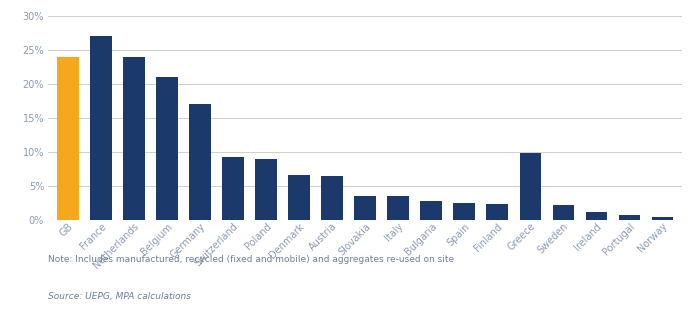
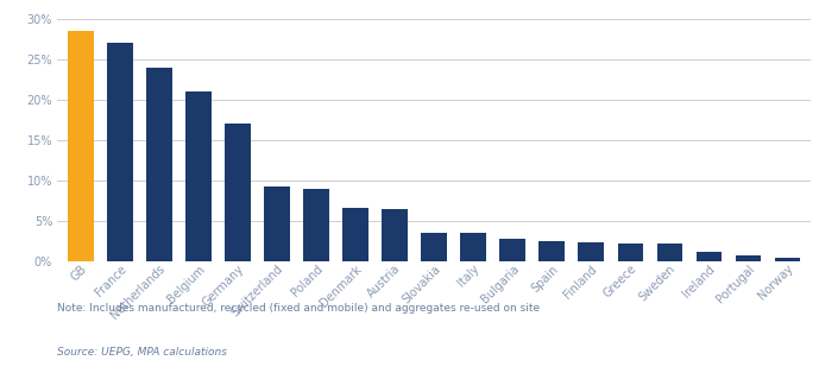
GB: 24.0% -> 28.5%
Greece: 9.8% -> 2.2%
